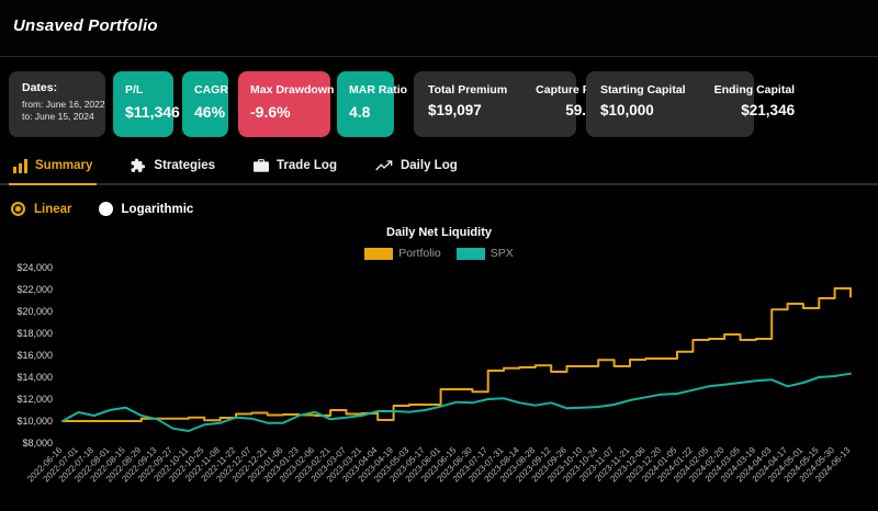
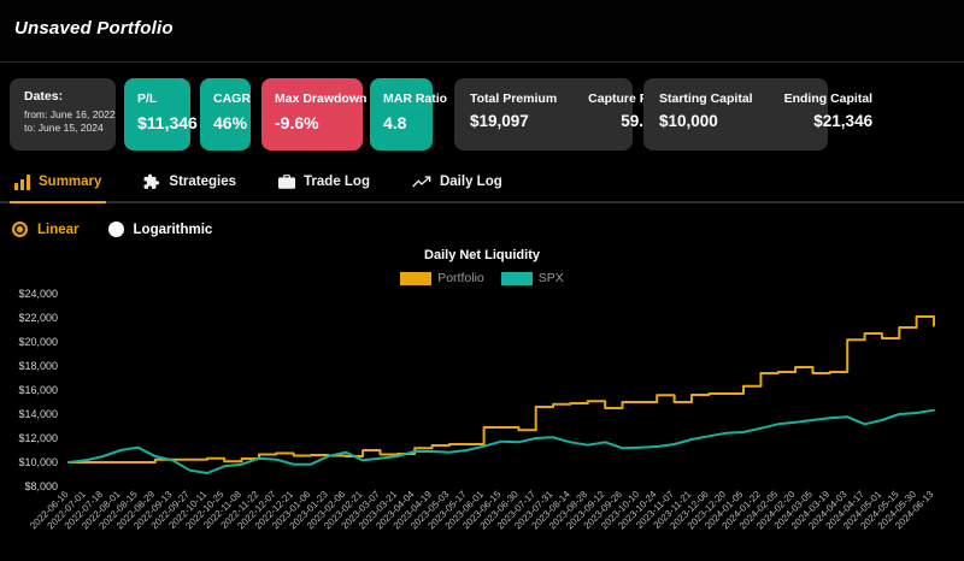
SPX/2022-07-01: $10800 -> $10200
Portfolio/2023-04-04: $10100 -> $11200
